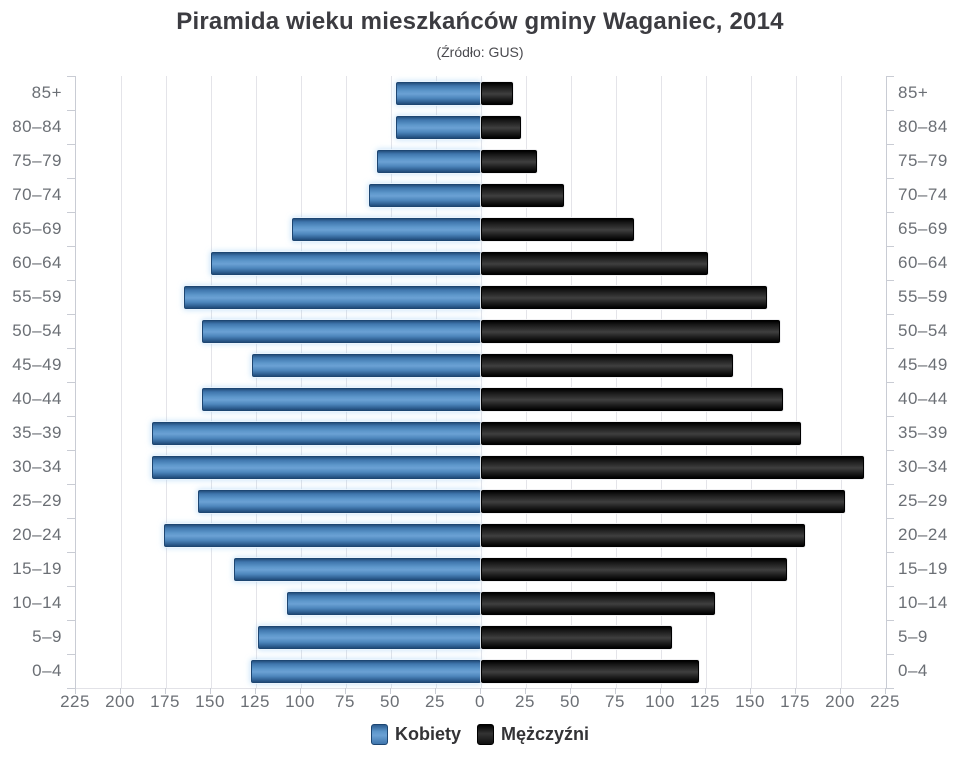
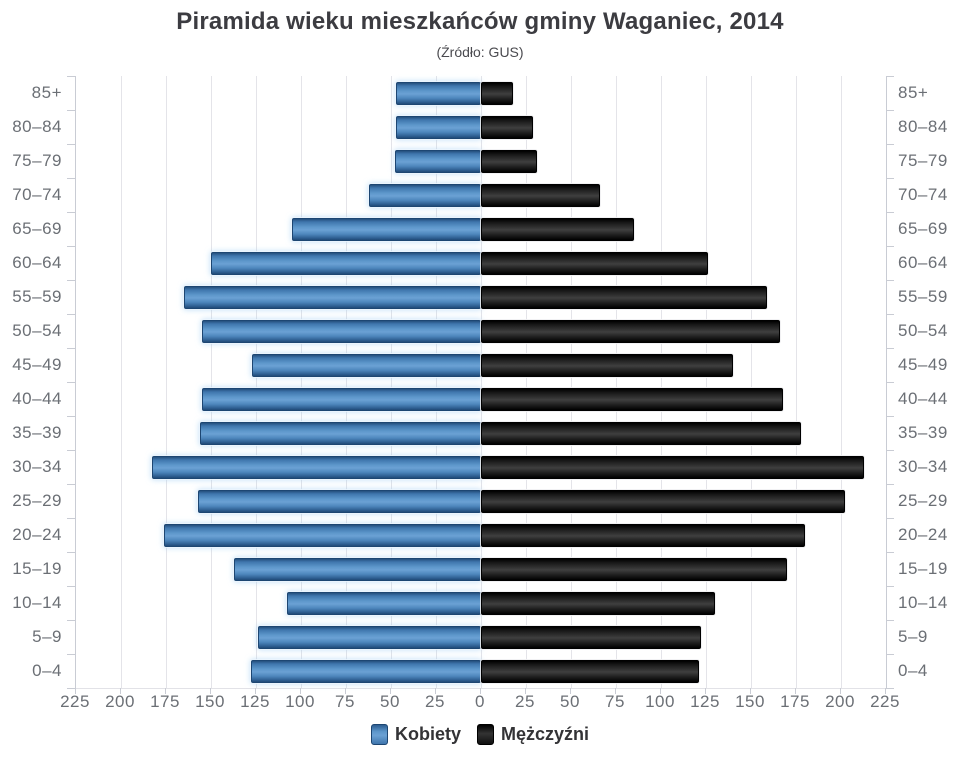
Mężczyźni/80–84: 22 -> 29
Kobiety/75–79: 58 -> 48
Mężczyźni/70–74: 46 -> 66
Kobiety/35–39: 183 -> 156
Mężczyźni/5–9: 106 -> 122
